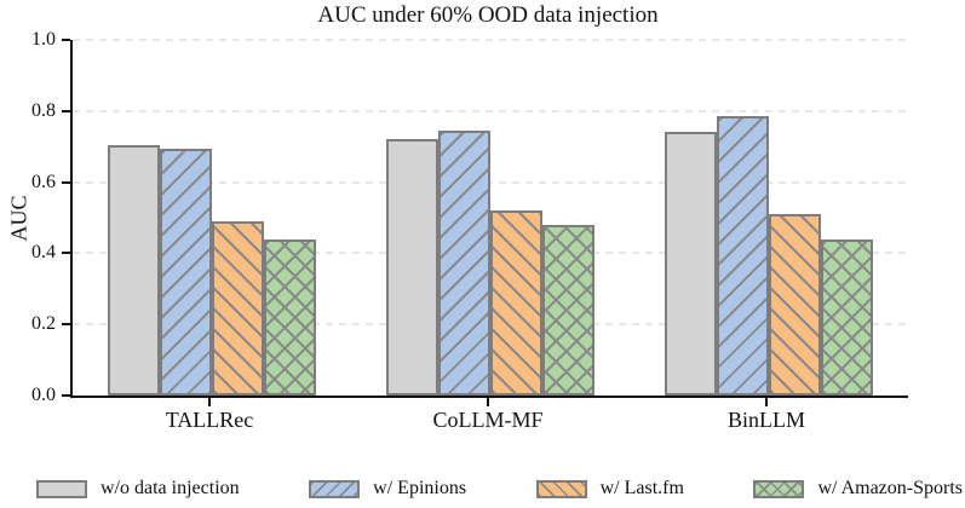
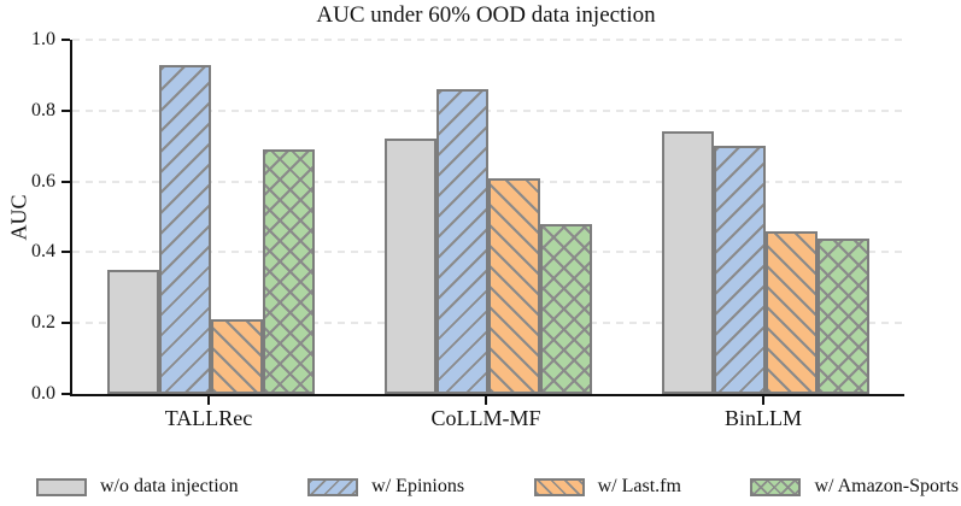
w/o data injection/TALLRec: 0.70 -> 0.35
w/ Epinions/TALLRec: 0.69 -> 0.93
w/ Last.fm/TALLRec: 0.49 -> 0.21
w/ Amazon-Sports/TALLRec: 0.44 -> 0.69
w/ Epinions/CoLLM-MF: 0.74 -> 0.86
w/ Last.fm/CoLLM-MF: 0.52 -> 0.61
w/ Epinions/BinLLM: 0.79 -> 0.70
w/ Last.fm/BinLLM: 0.51 -> 0.46
